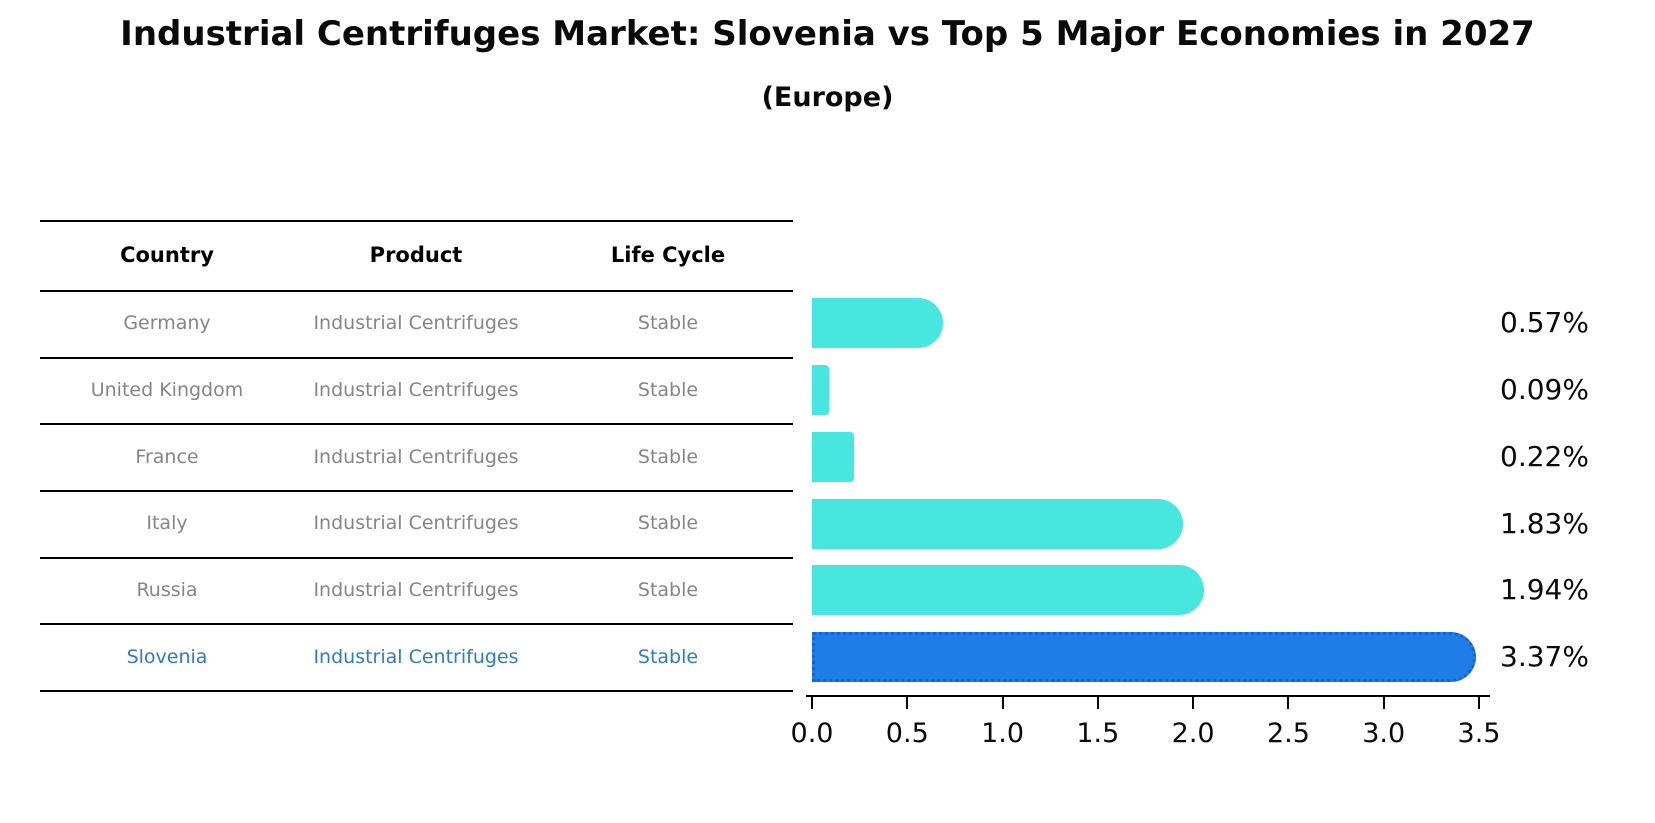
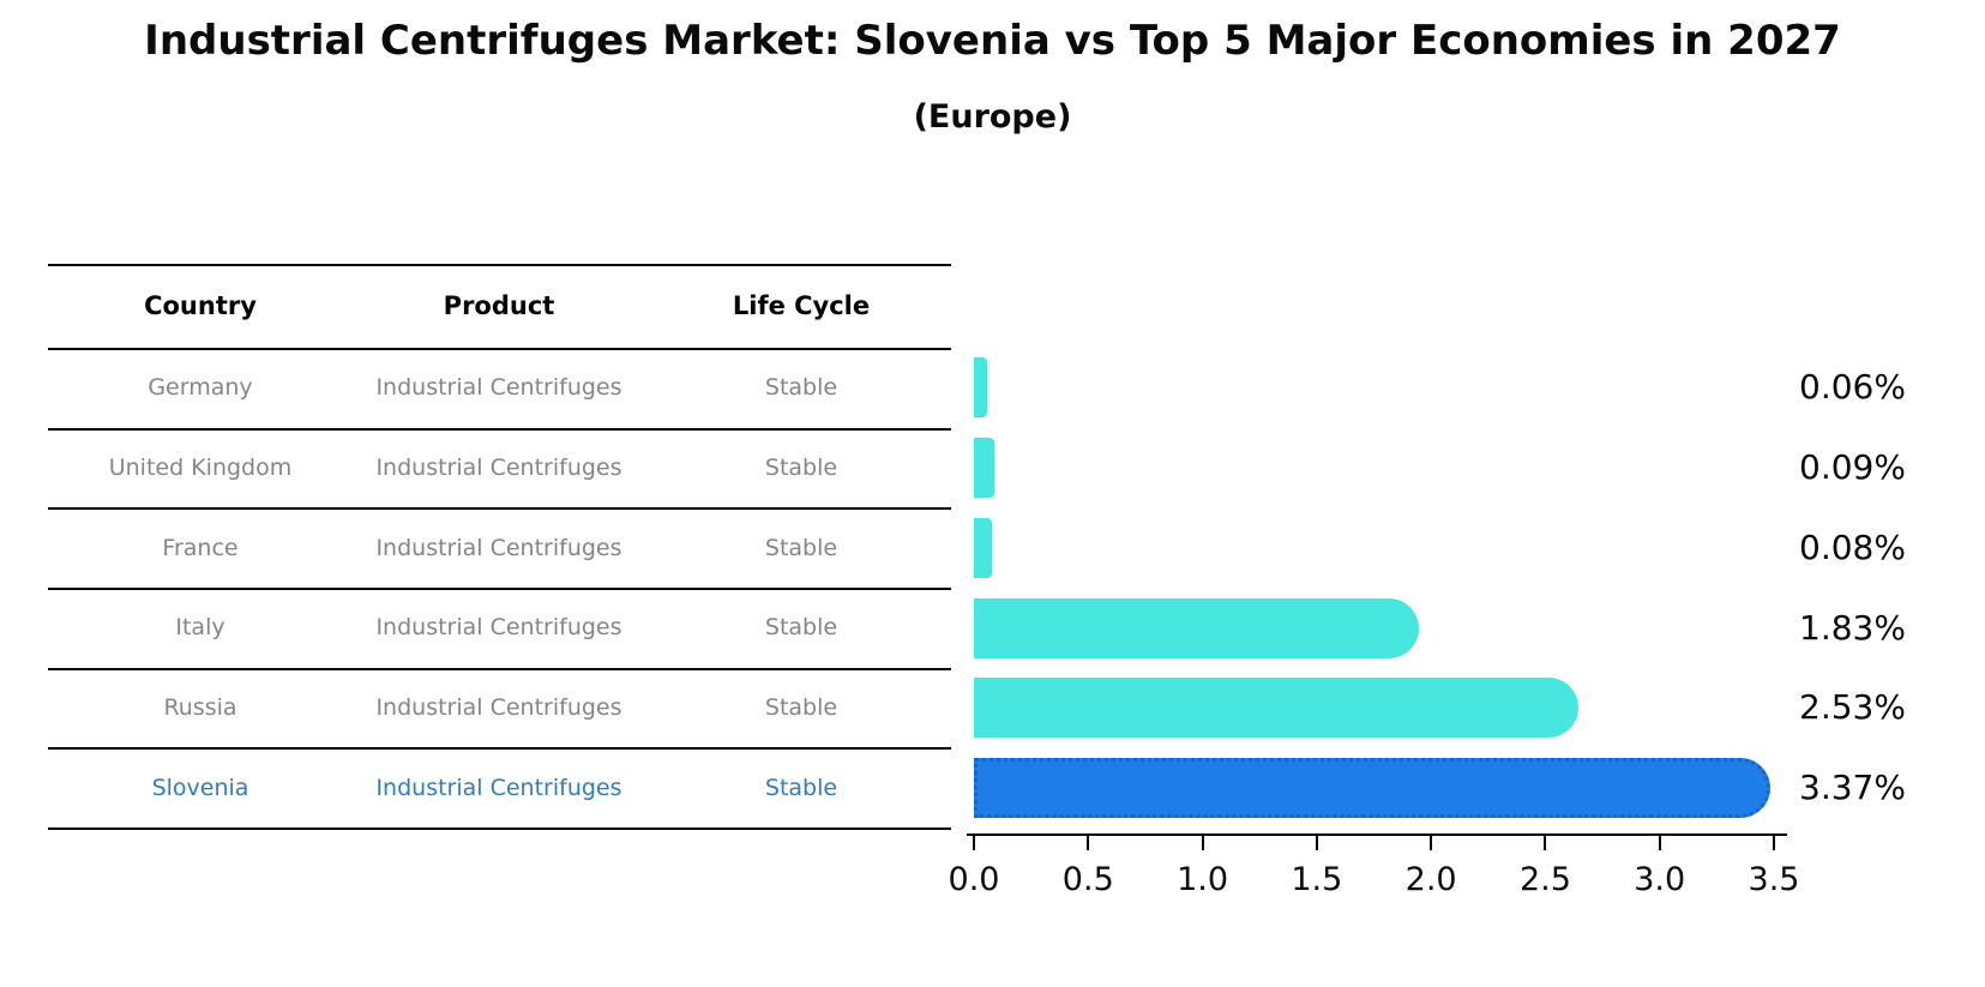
Germany: 0.57% -> 0.06%
France: 0.22% -> 0.08%
Russia: 1.94% -> 2.53%
